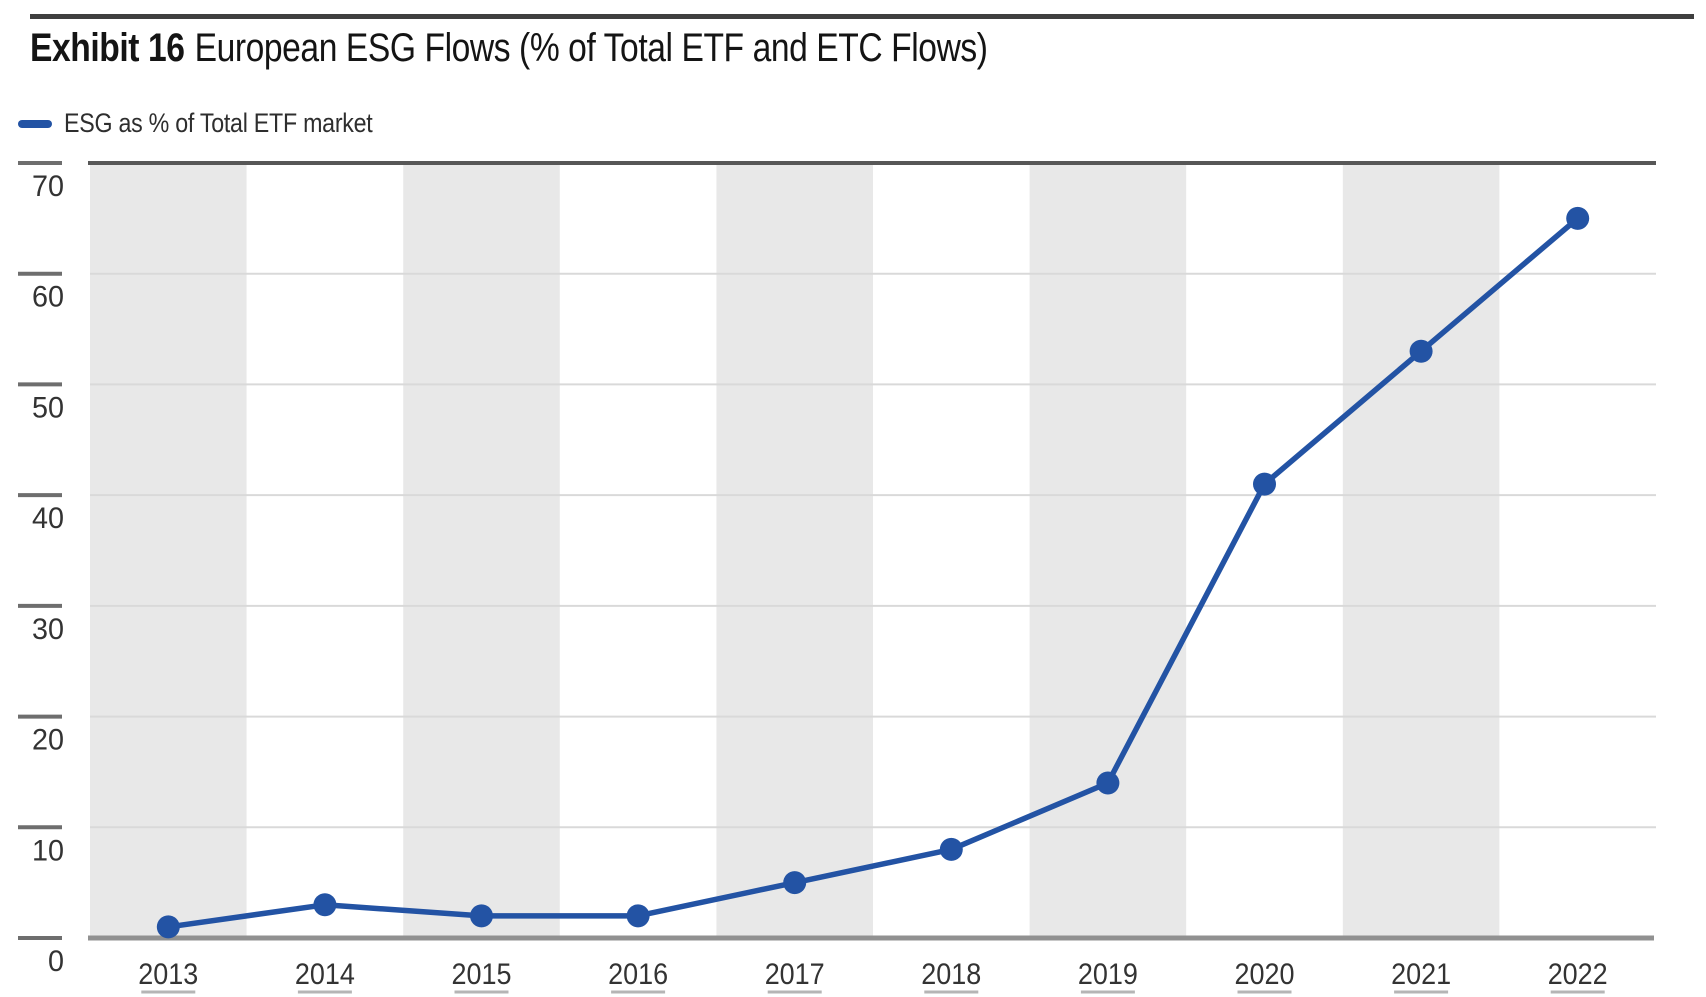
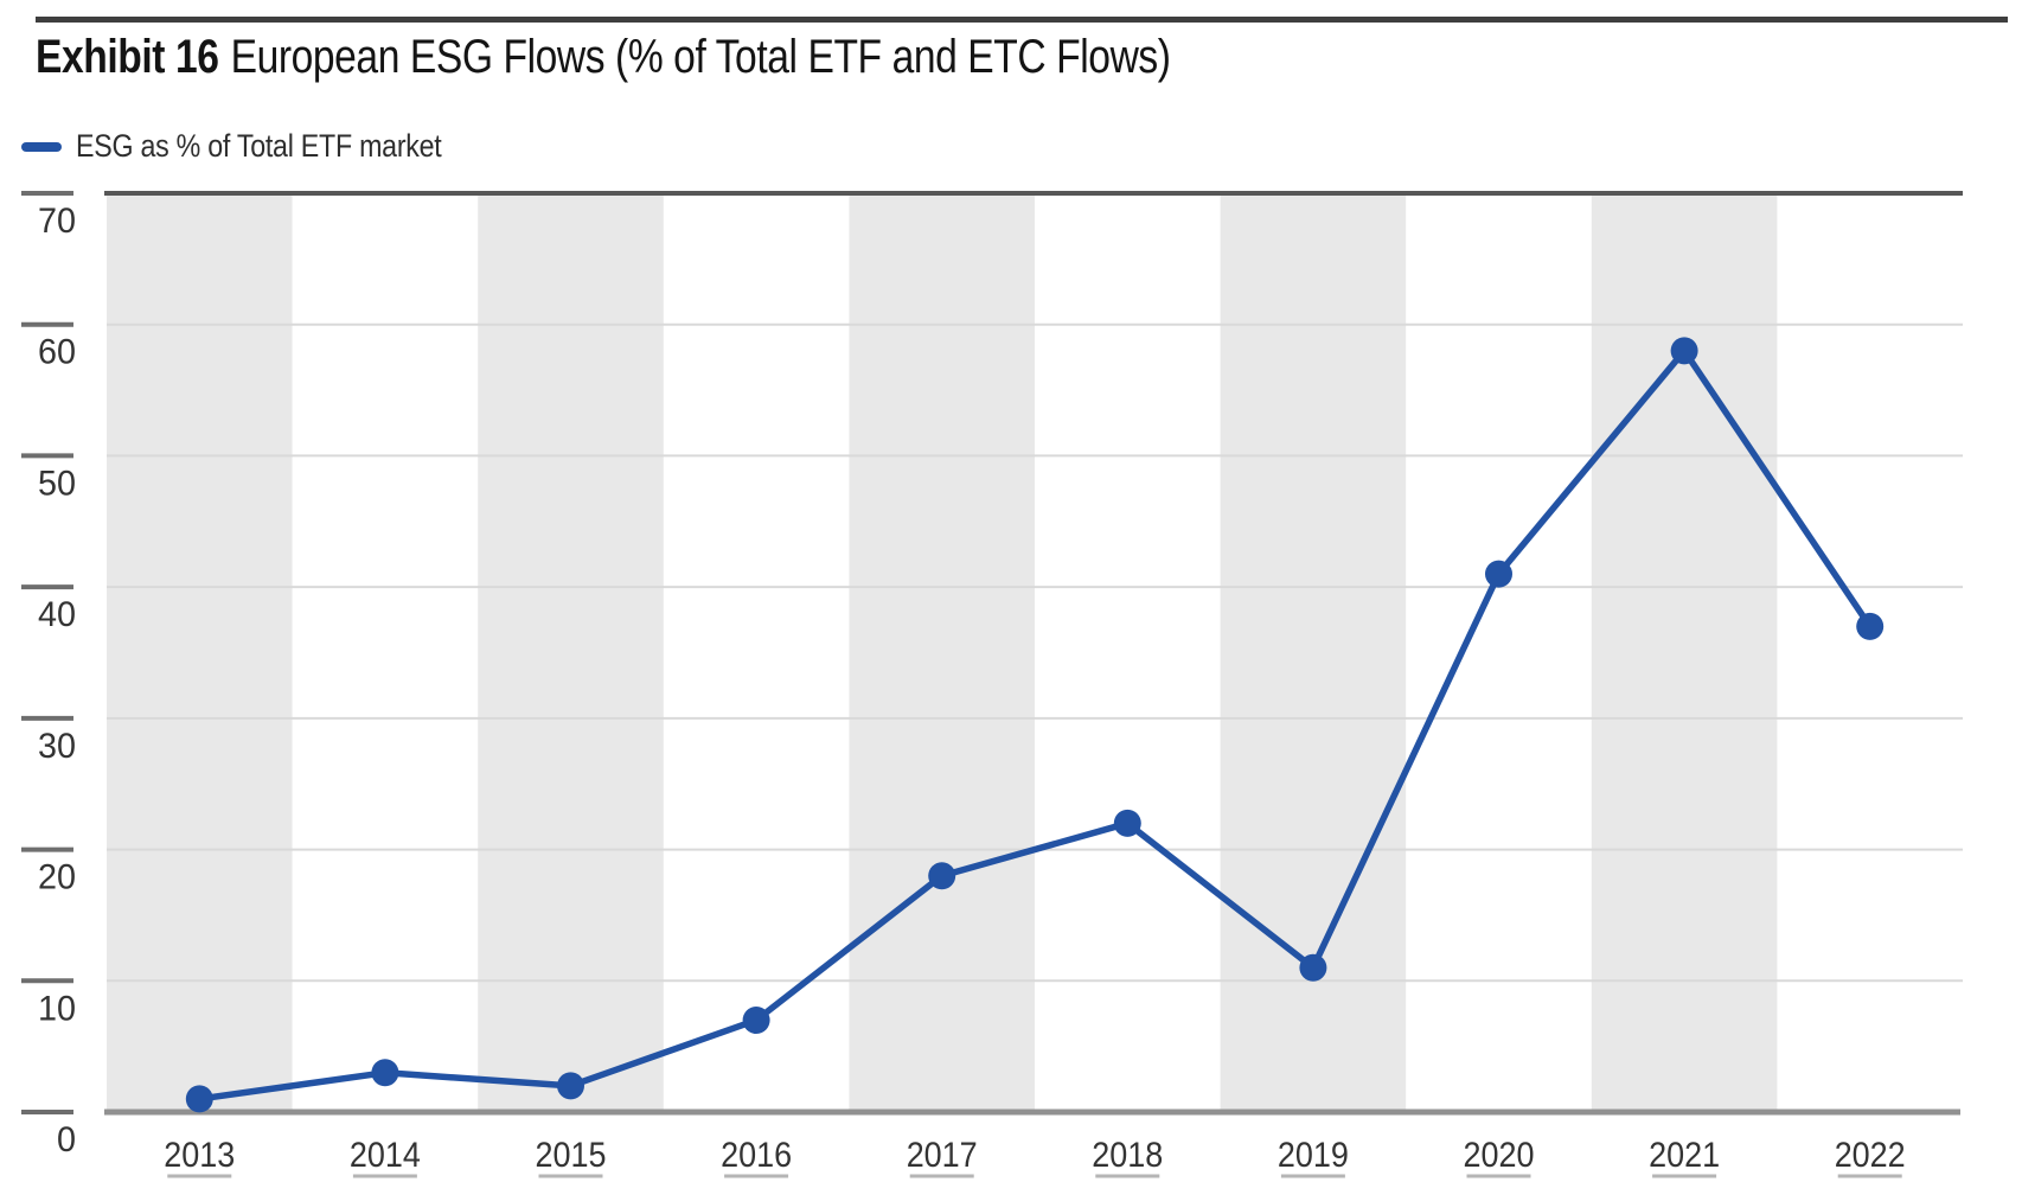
2016: 2 -> 7
2017: 5 -> 18
2018: 8 -> 22
2019: 14 -> 11
2021: 53 -> 58
2022: 65 -> 37
